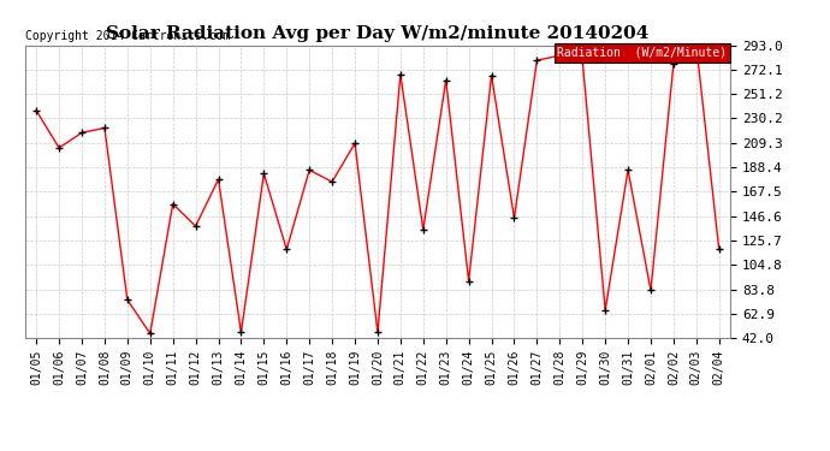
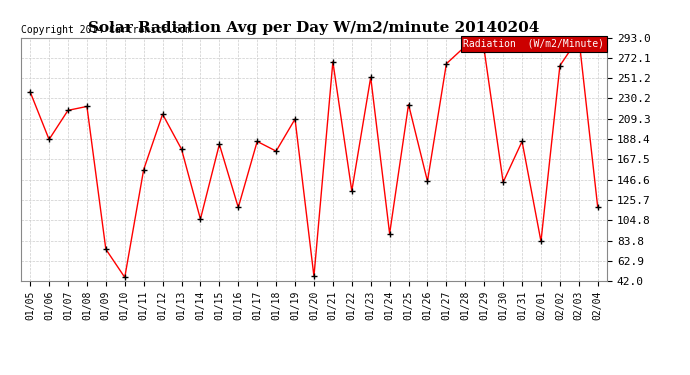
01/06: 205 -> 188
01/12: 138 -> 214
01/14: 47 -> 106
01/23: 263 -> 252
01/25: 267 -> 224
01/27: 280 -> 266
01/30: 66 -> 144
02/02: 277 -> 264
